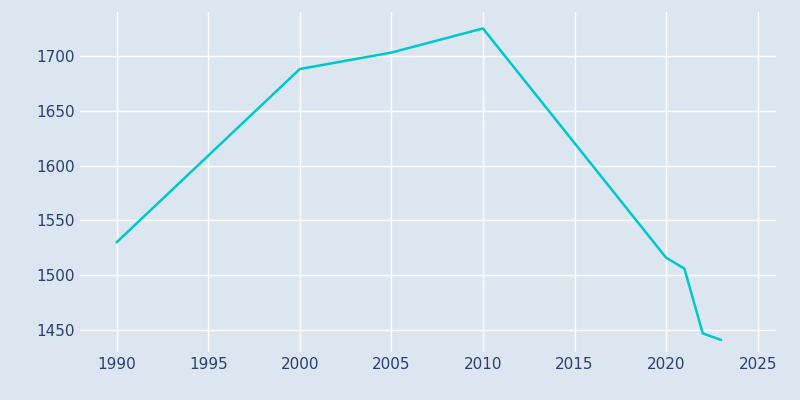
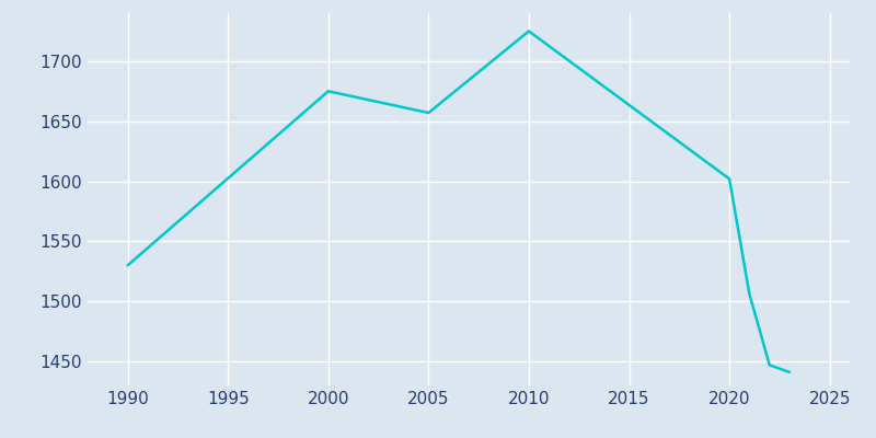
2000: 1688 -> 1675
2005: 1703 -> 1657
2020: 1516 -> 1602
